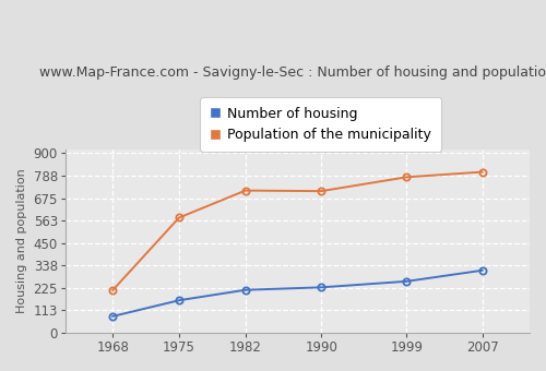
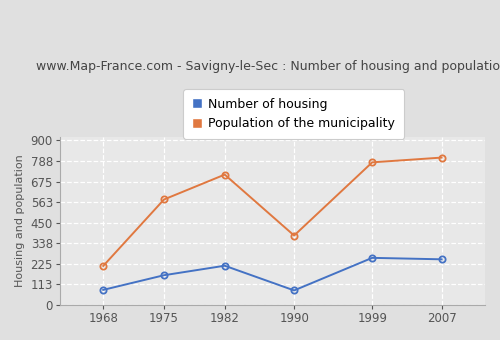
Number of housing/1990: 230 -> 80
Population of the municipality/1990: 710 -> 380
Number of housing/2007: 310 -> 250
